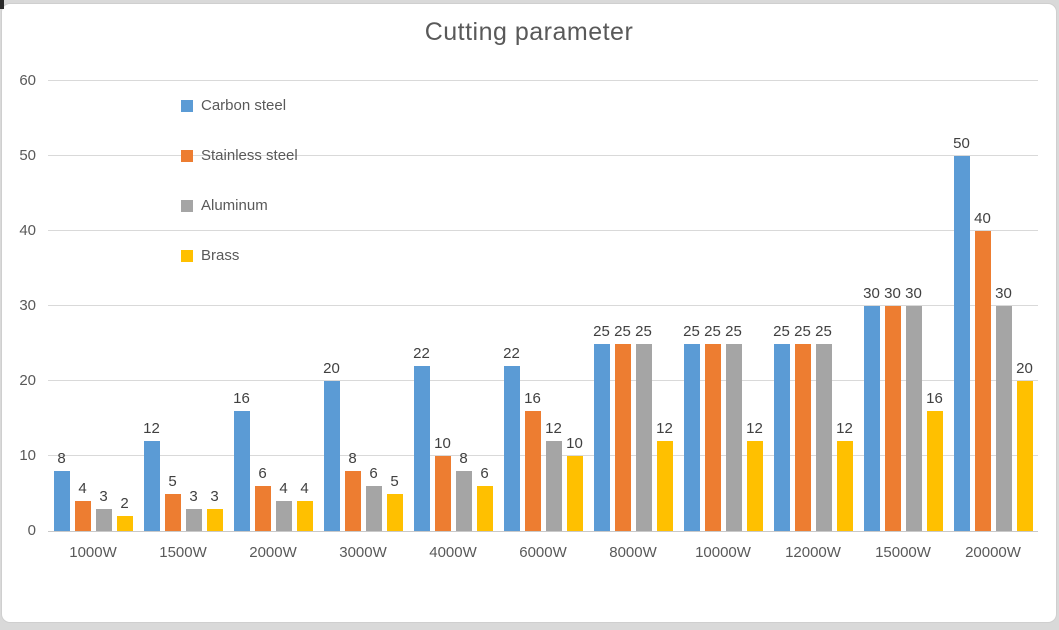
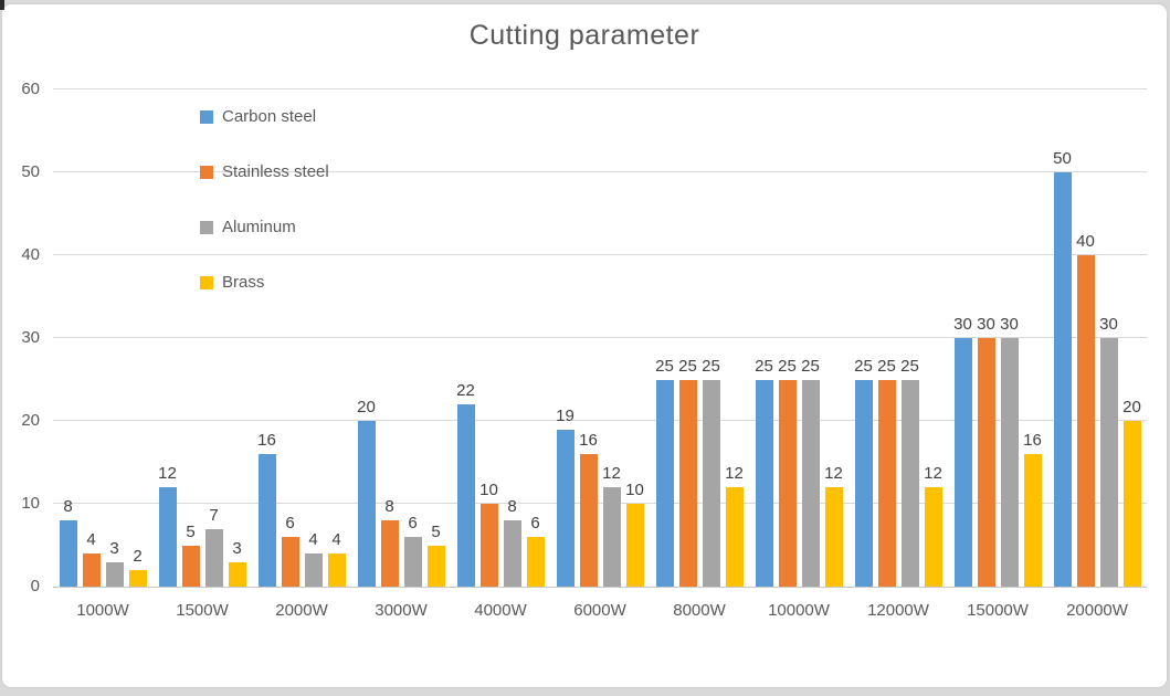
Aluminum/1500W: 3 -> 7
Carbon steel/6000W: 22 -> 19
